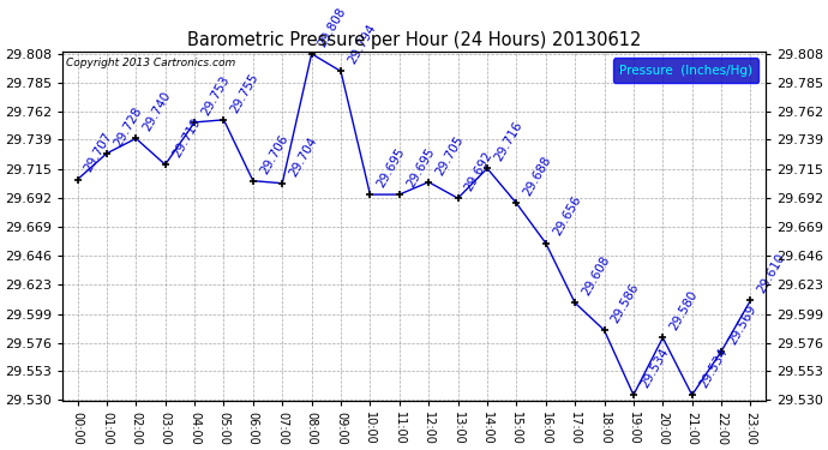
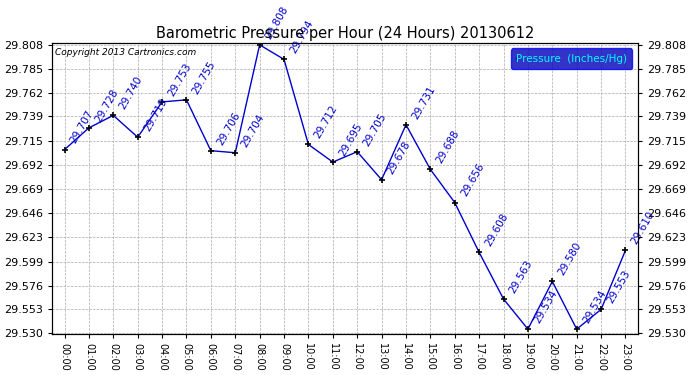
10:00: 29.695 -> 29.712
13:00: 29.692 -> 29.678
14:00: 29.716 -> 29.731
18:00: 29.586 -> 29.563
22:00: 29.569 -> 29.553
